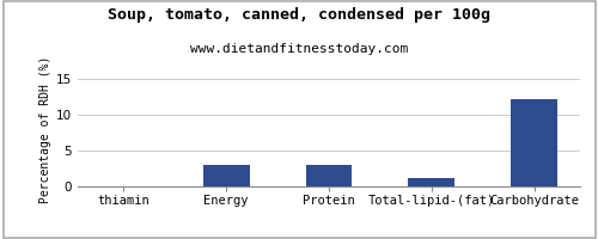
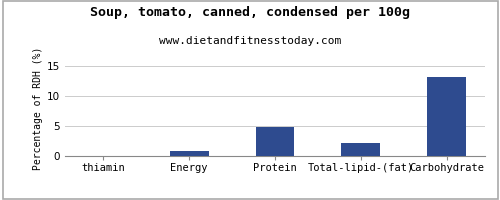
Energy: 3.0 -> 0.8
Protein: 3.0 -> 4.8
Total-lipid-(fat): 1.2 -> 2.2
Carbohydrate: 12.2 -> 13.2
